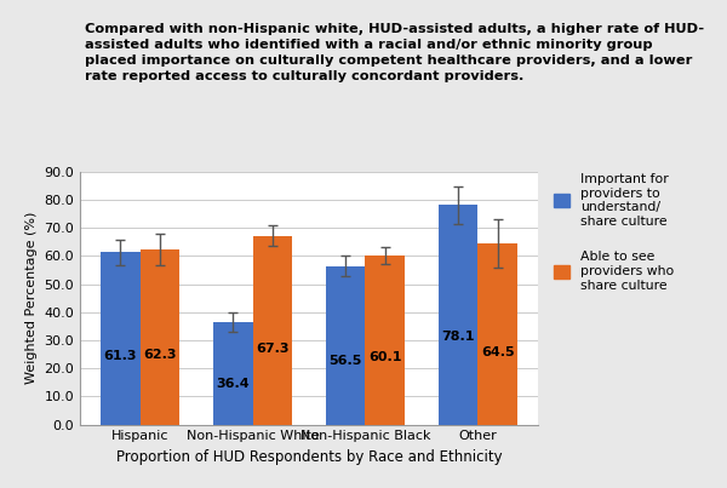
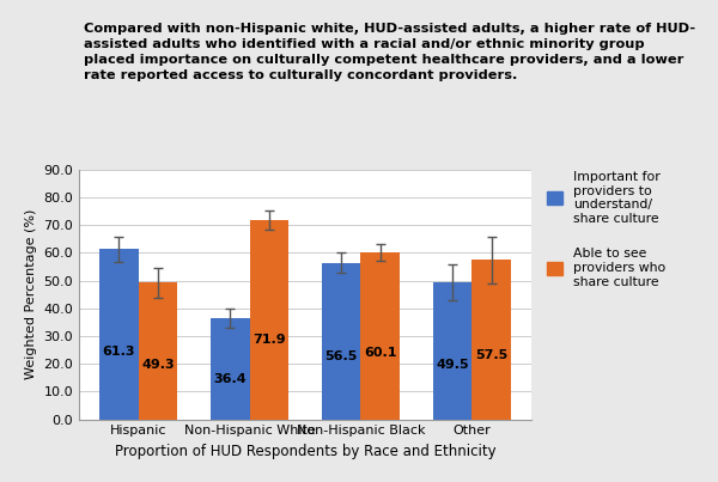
Able to see providers who share culture/Hispanic: 62.3 -> 49.3
Able to see providers who share culture/Non-Hispanic White: 67.3 -> 71.9
Important for providers to understand/ share culture/Other: 78.1 -> 49.5
Able to see providers who share culture/Other: 64.5 -> 57.5
